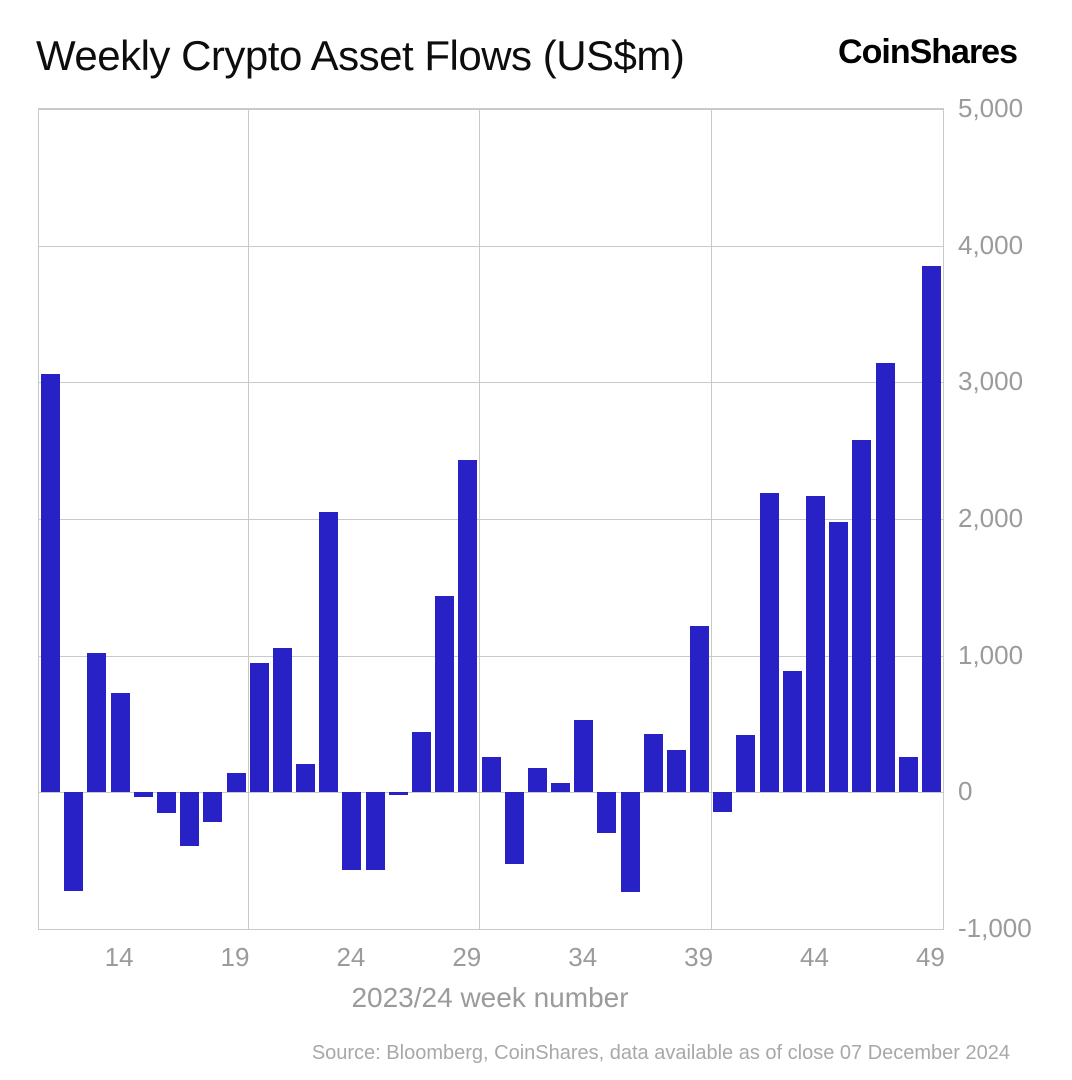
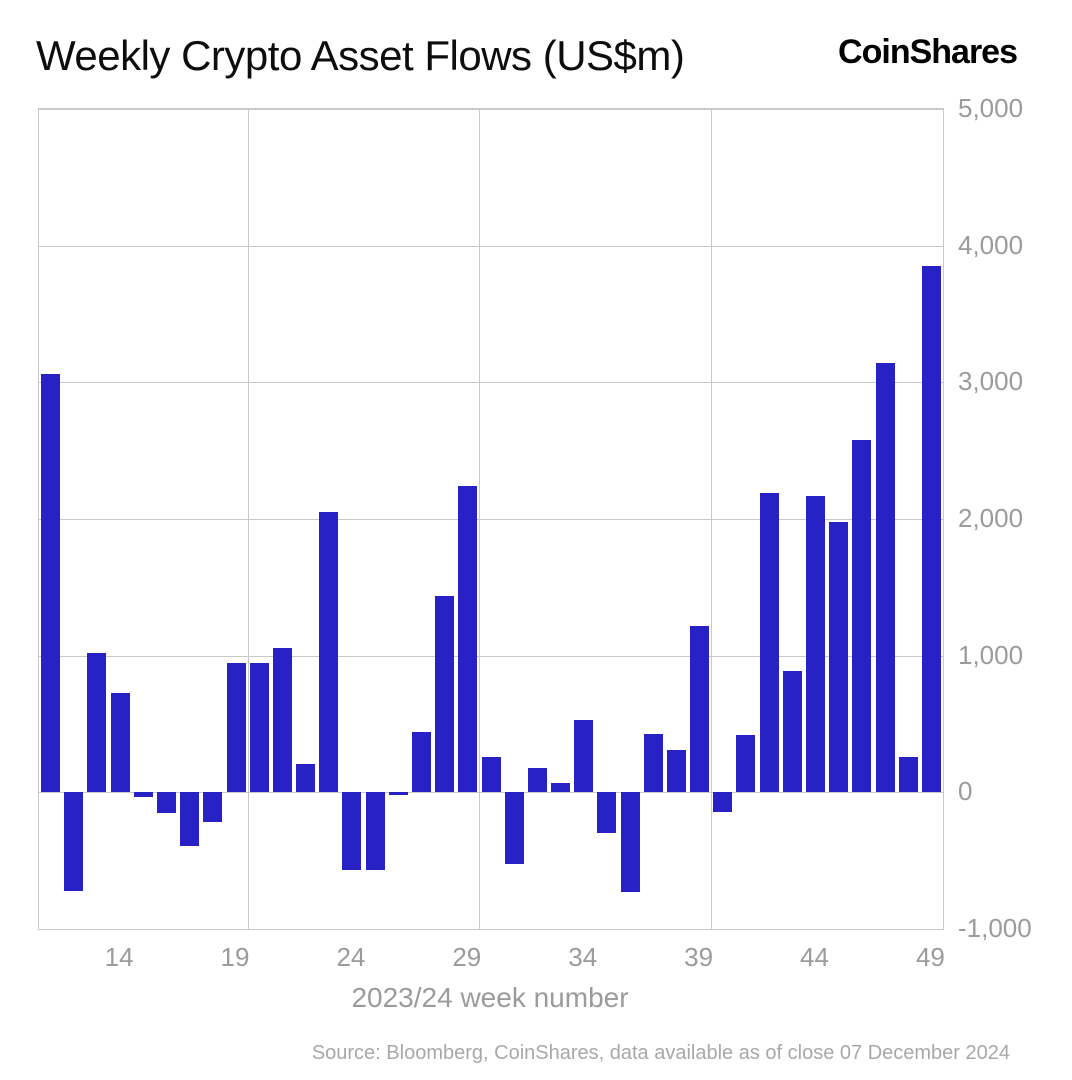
19: 140 -> 950
29: 2440 -> 2240
